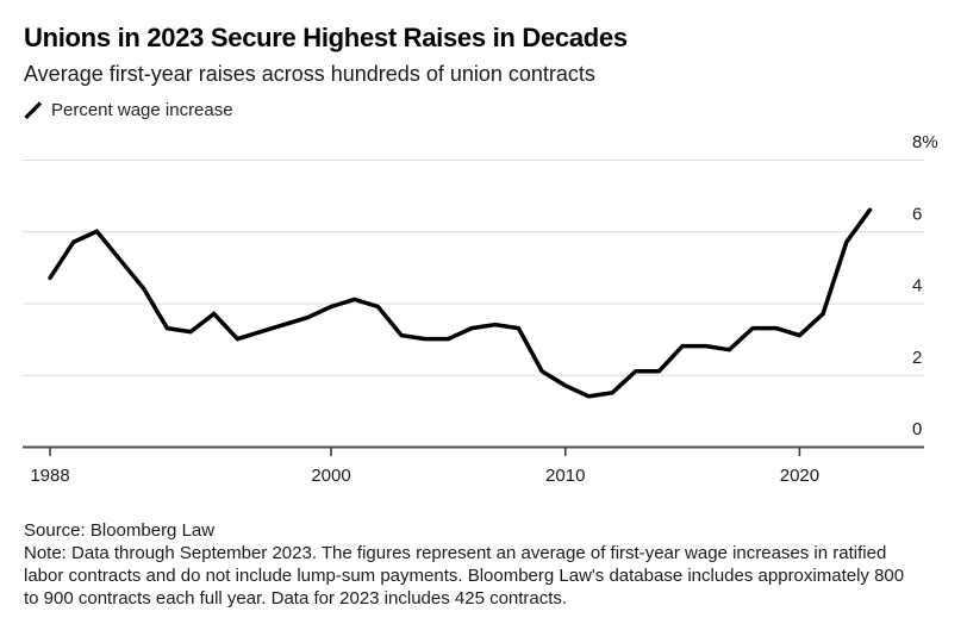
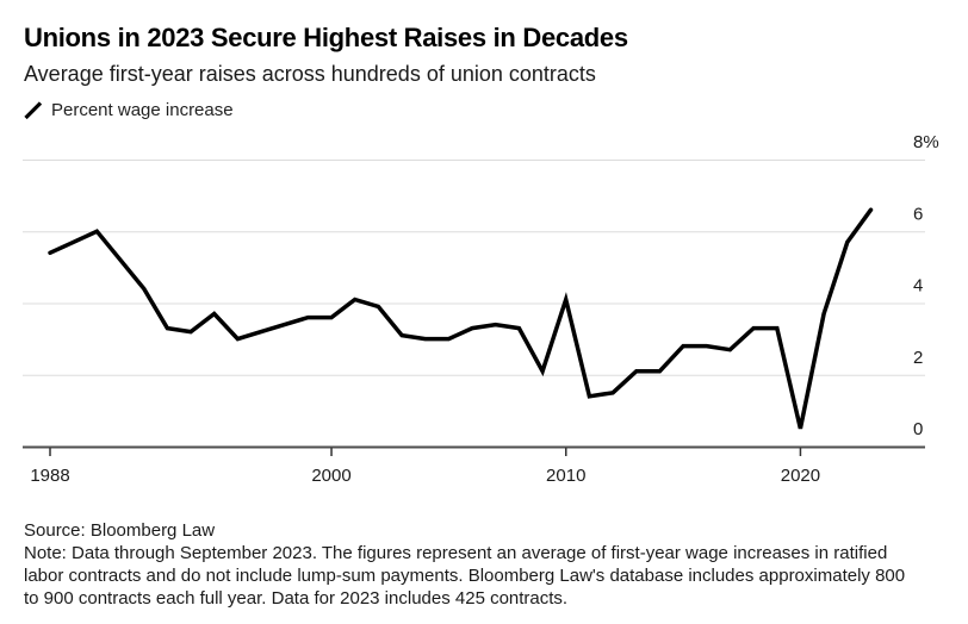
1988: 4.7% -> 5.4%
2000: 3.9% -> 3.6%
2010: 1.7% -> 4.1%
2020: 3.1% -> 0.5%
